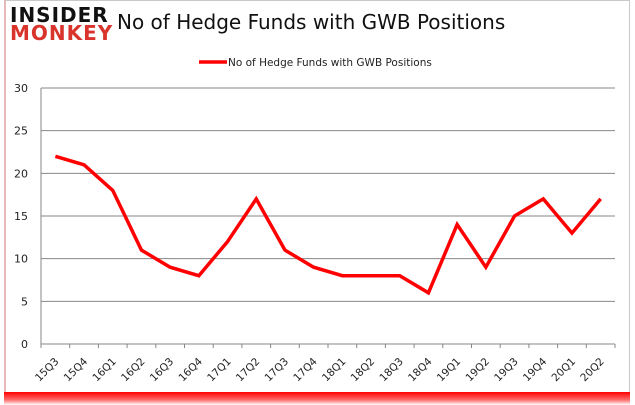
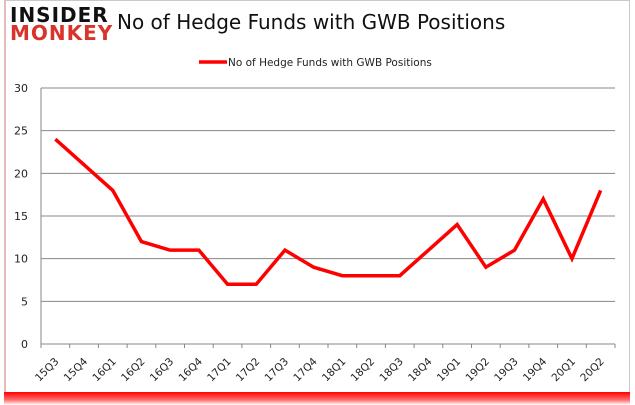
15Q3: 22 -> 24
16Q2: 11 -> 12
16Q3: 9 -> 11
16Q4: 8 -> 11
17Q1: 12 -> 7
17Q2: 17 -> 7
18Q4: 6 -> 11
19Q3: 15 -> 11
20Q1: 13 -> 10
20Q2: 17 -> 18
